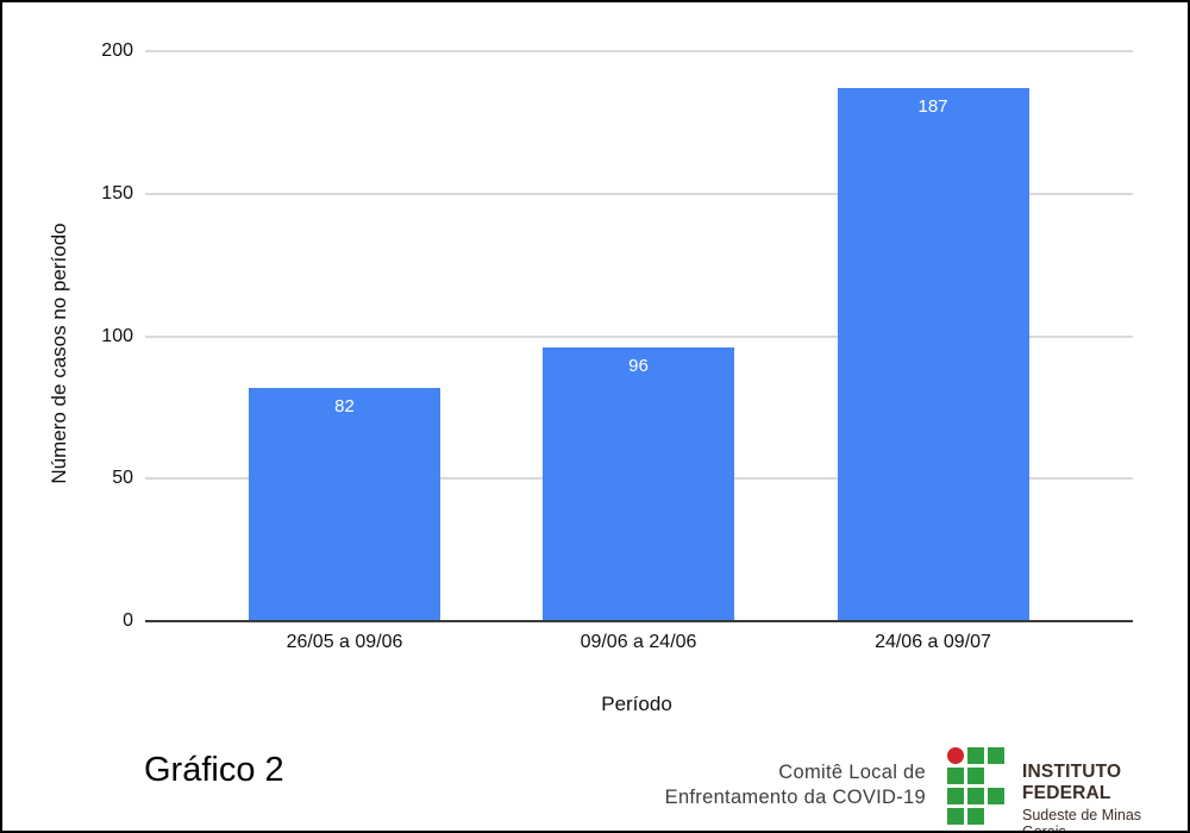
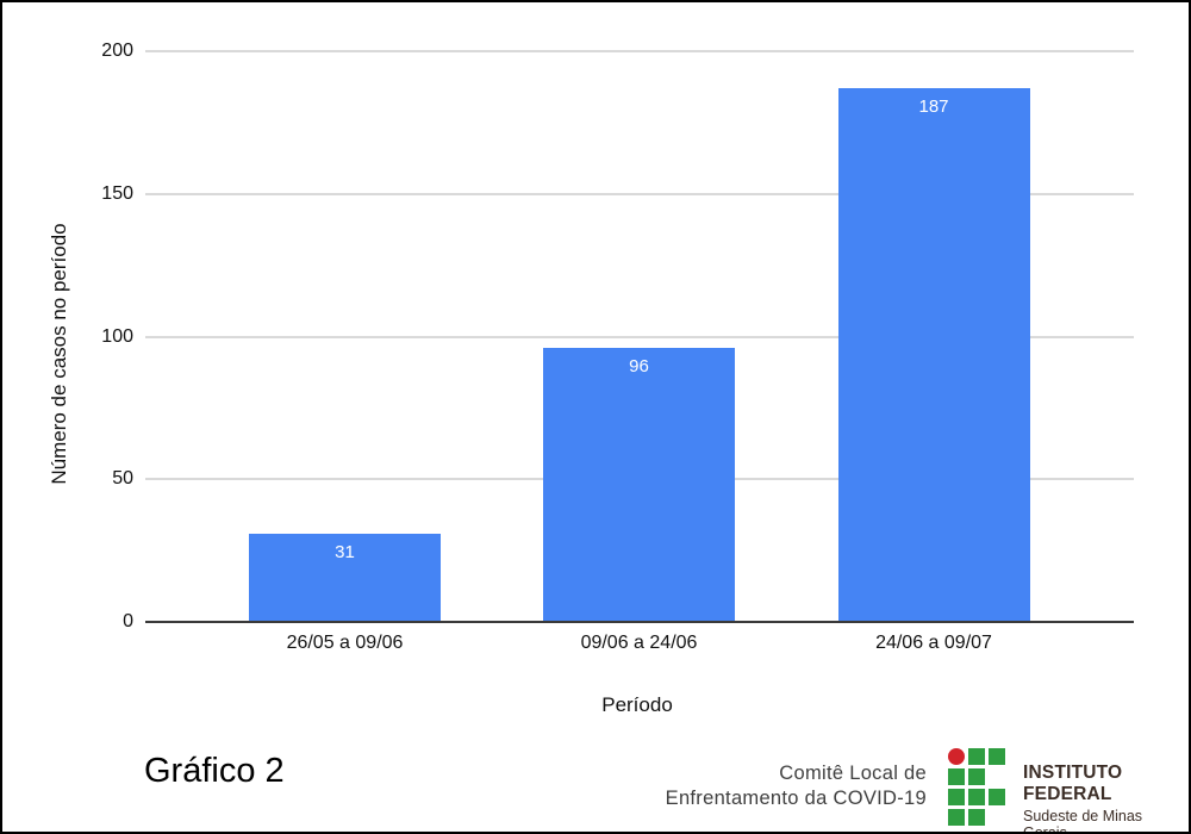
26/05 a 09/06: 82 -> 31
